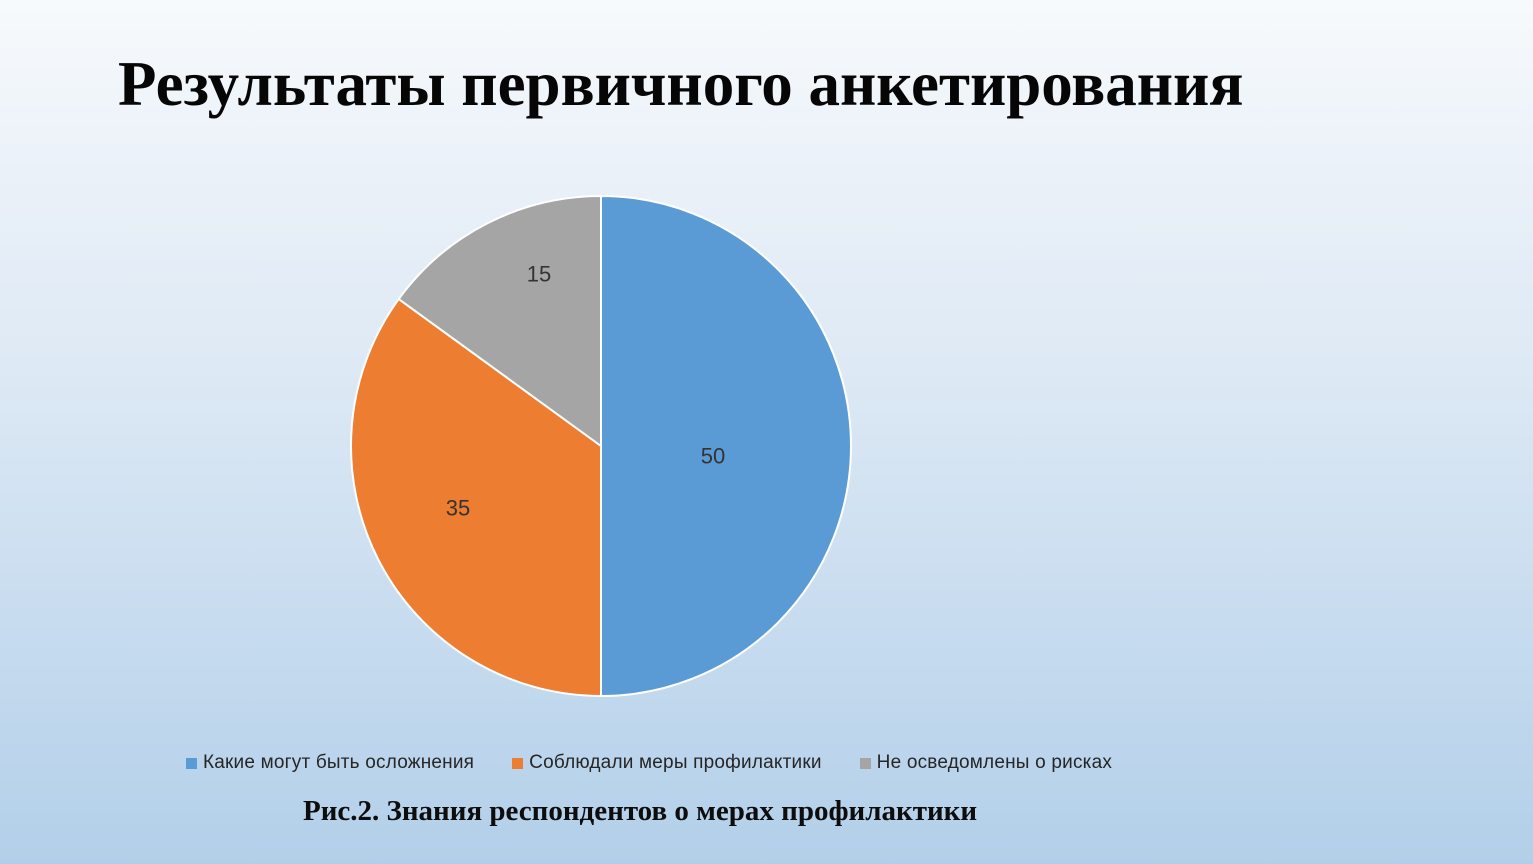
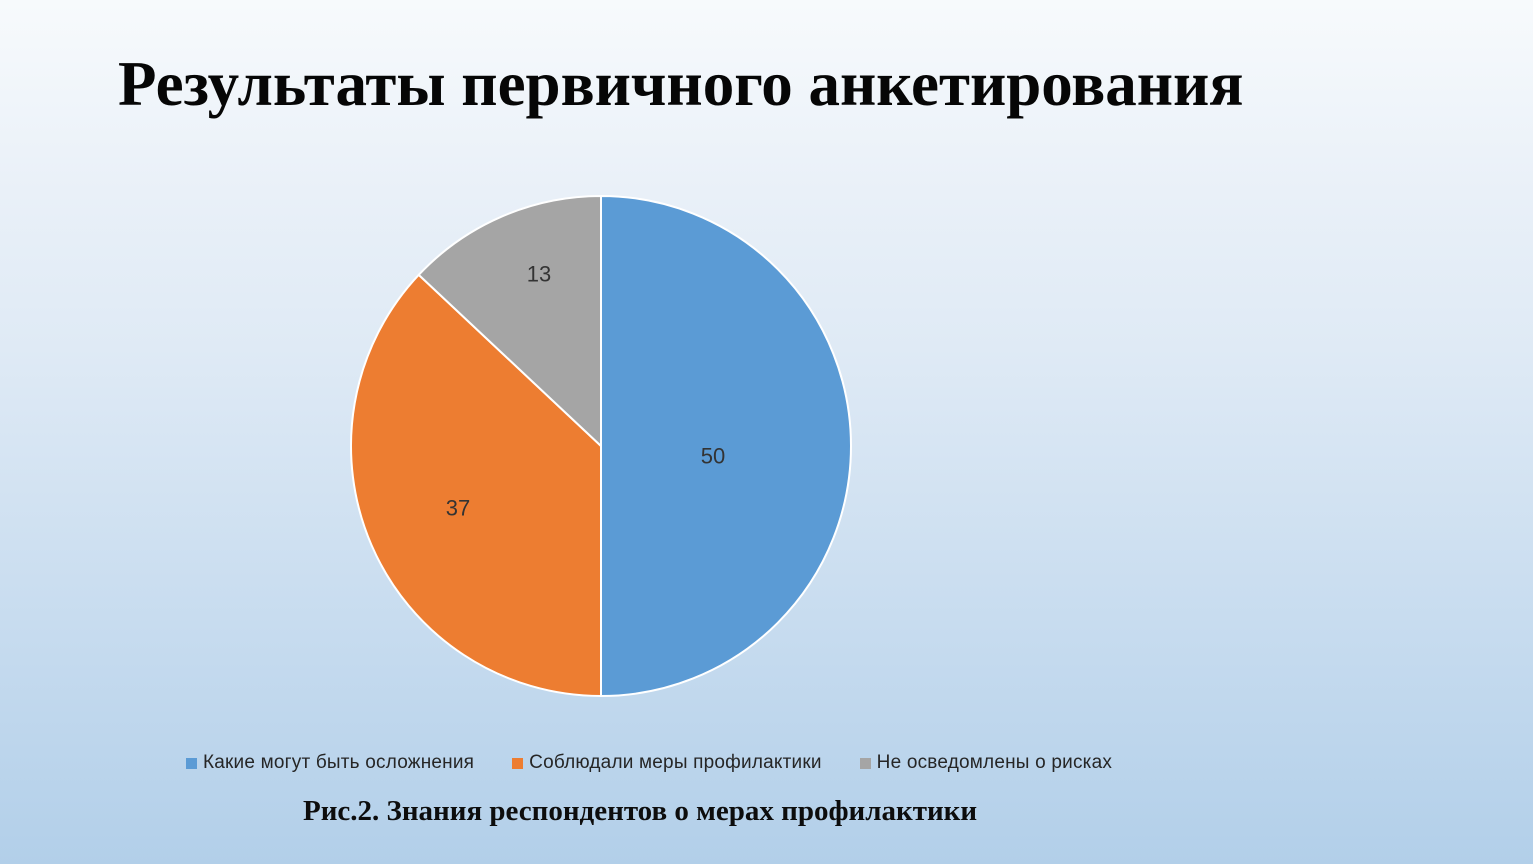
Соблюдали меры профилактики: 35 -> 37
Не осведомлены о рисках: 15 -> 13
